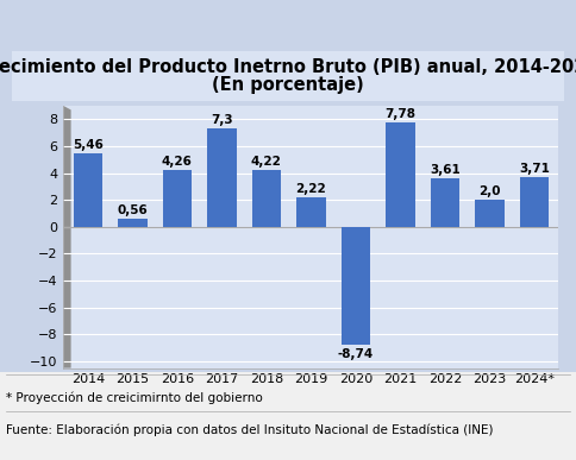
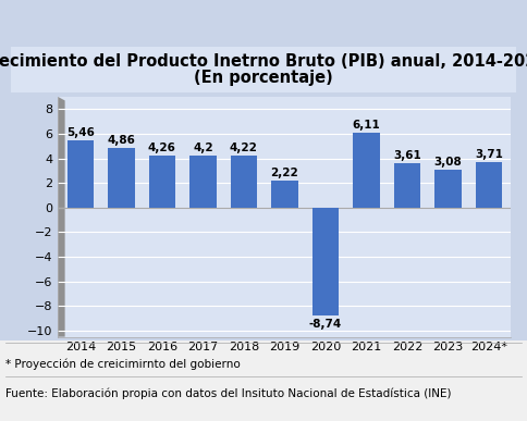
2015: 0,56 -> 4,86
2017: 7,3 -> 4,2
2021: 7,78 -> 6,11
2023: 2,0 -> 3,08
